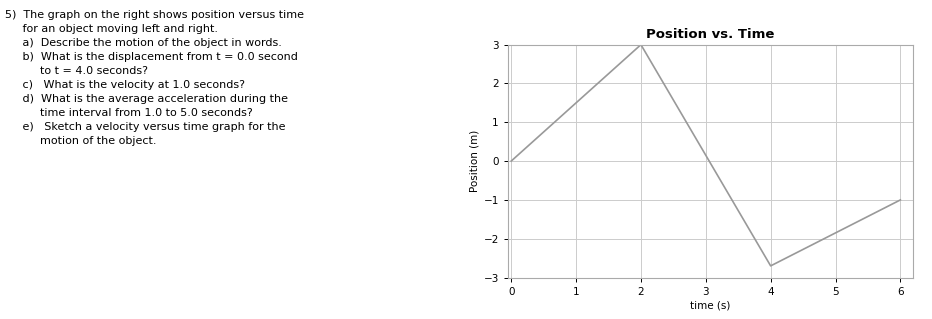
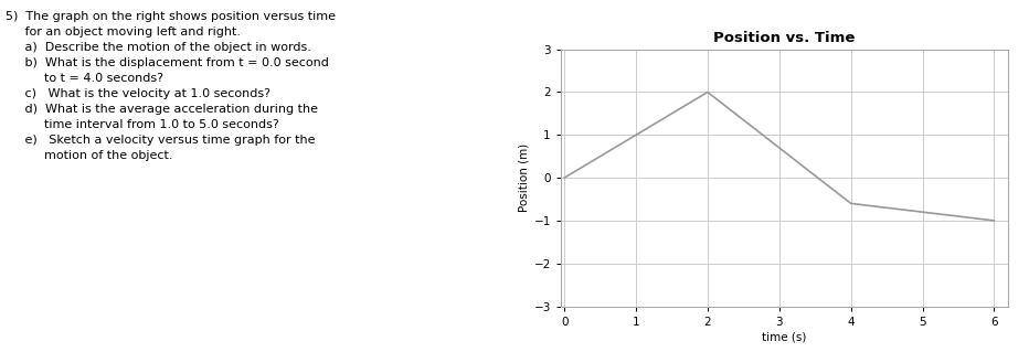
2: 3.0 -> 2.0
4: -2.7 -> -0.6
